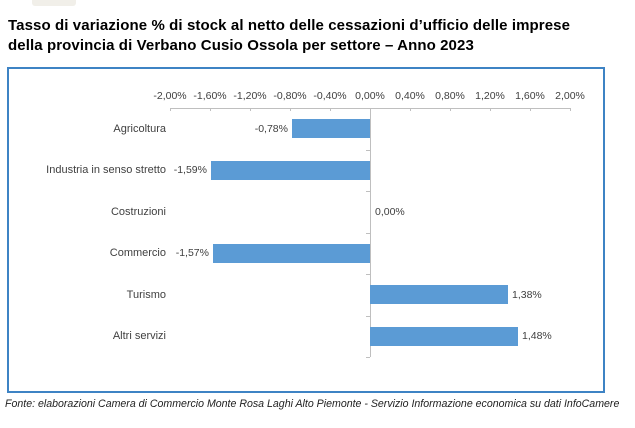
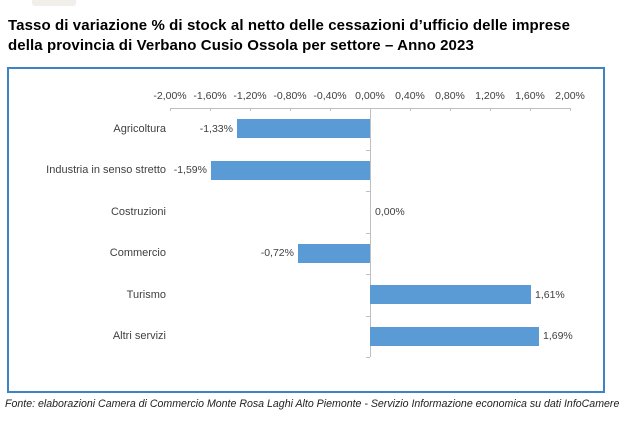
Agricoltura: -0,78% -> -1,33%
Commercio: -1,57% -> -0,72%
Turismo: 1,38% -> 1,61%
Altri servizi: 1,48% -> 1,69%
